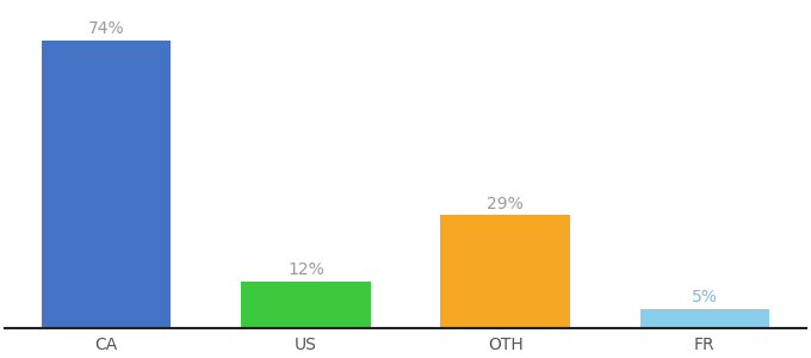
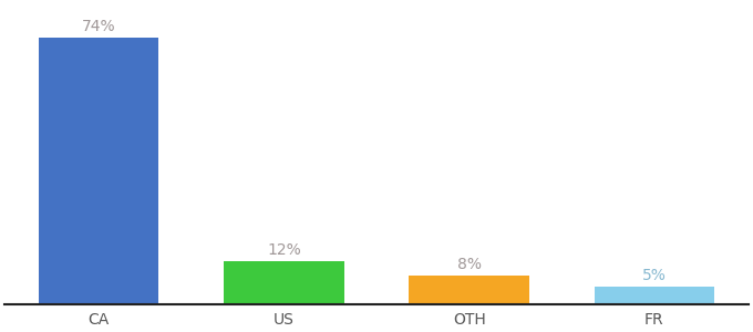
OTH: 29% -> 8%
